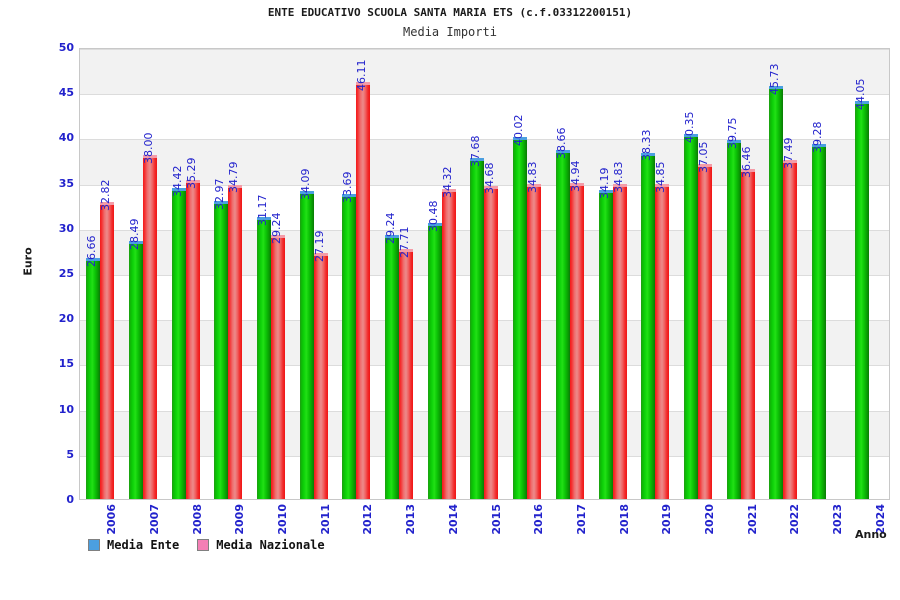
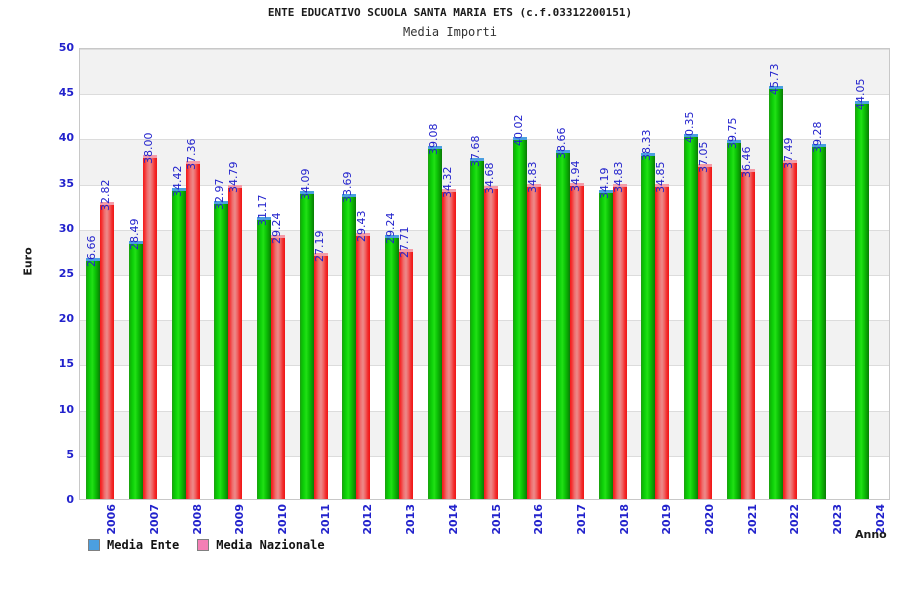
Media Nazionale/2008: 35.29 -> 37.36
Media Nazionale/2012: 46.11 -> 29.43
Media Ente/2014: 30.48 -> 39.08
